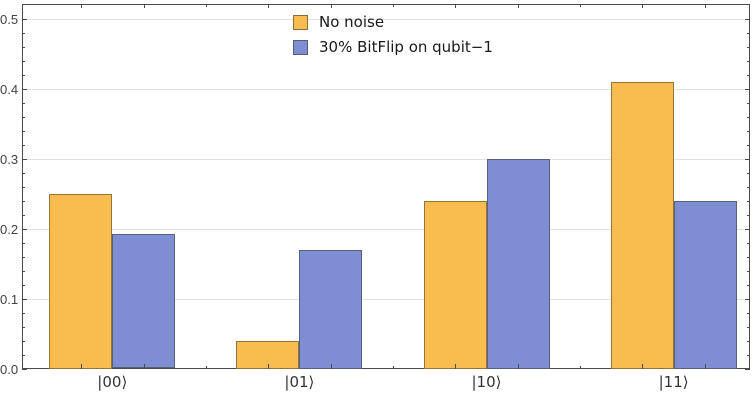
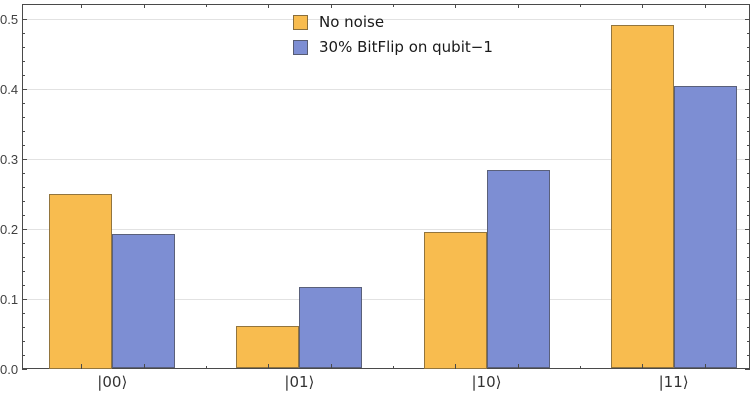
No noise/|01⟩: 0.04 -> 0.06
30% BitFlip on qubit−1/|01⟩: 0.17 -> 0.12
No noise/|10⟩: 0.24 -> 0.20
30% BitFlip on qubit−1/|10⟩: 0.30 -> 0.28
No noise/|11⟩: 0.41 -> 0.49
30% BitFlip on qubit−1/|11⟩: 0.24 -> 0.40
